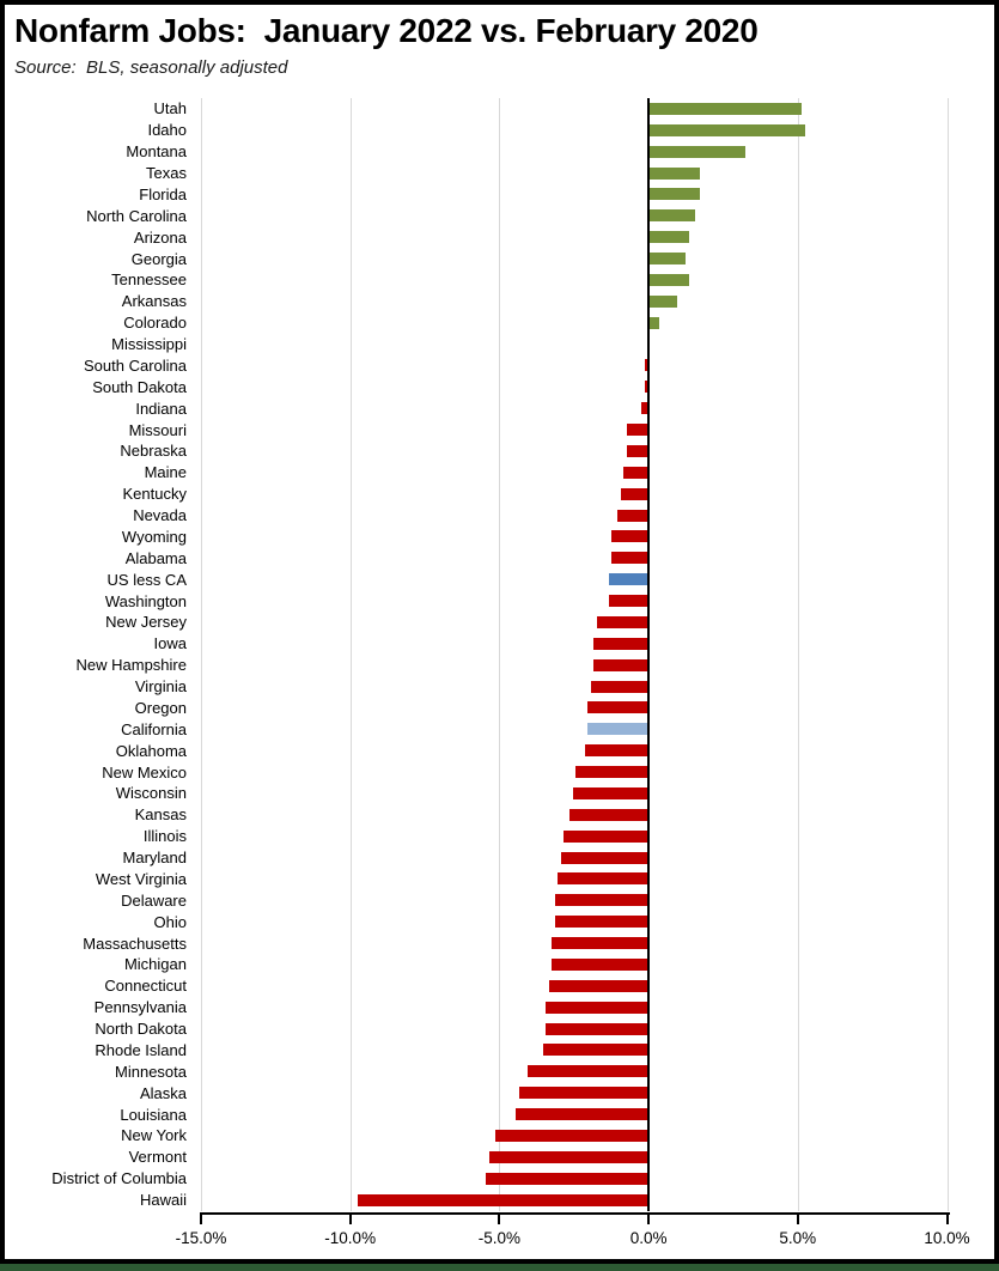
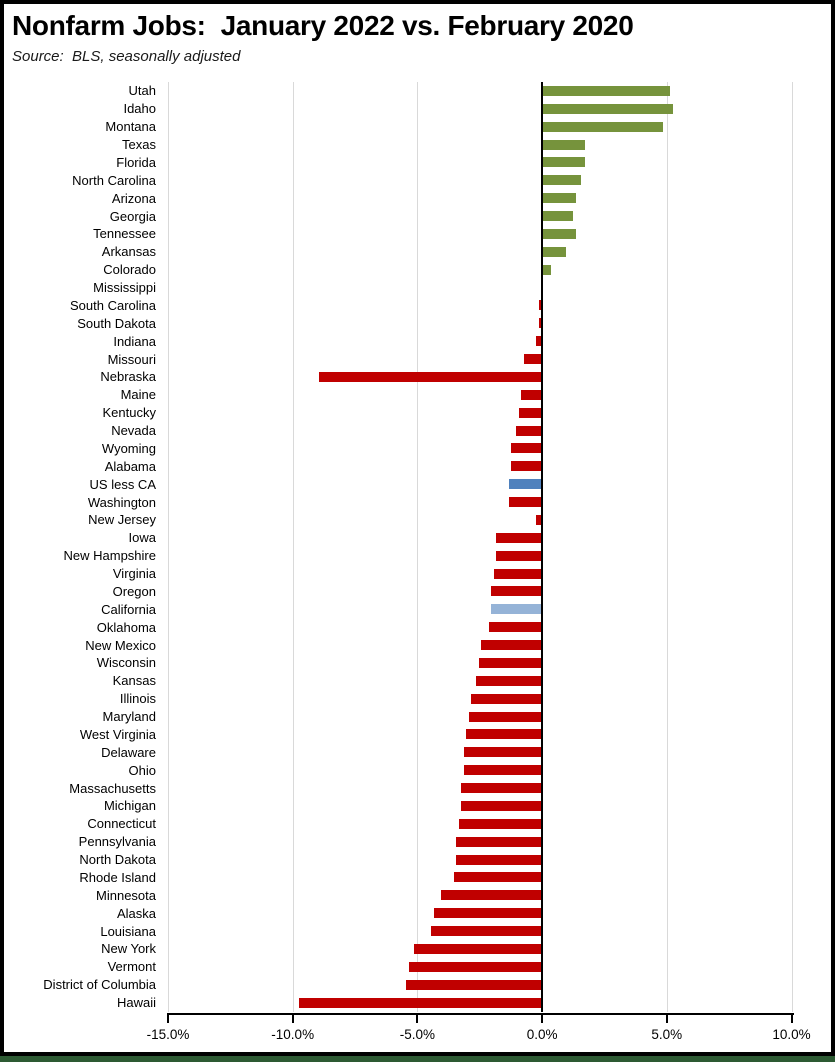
Montana: 3.2% -> 4.8%
Nebraska: -0.7% -> -8.9%
New Jersey: -1.7% -> -0.2%
